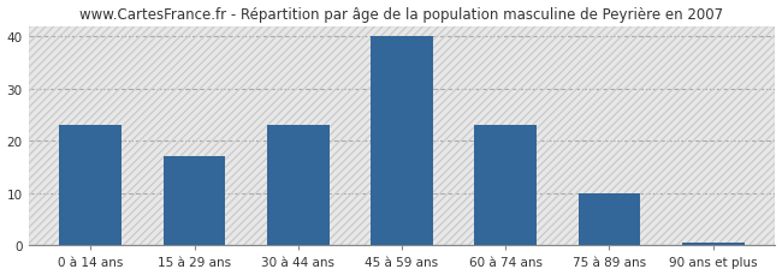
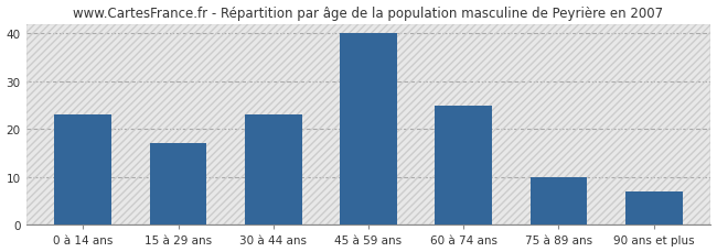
60 à 74 ans: 23.0 -> 25.0
90 ans et plus: 0.5 -> 7.0
